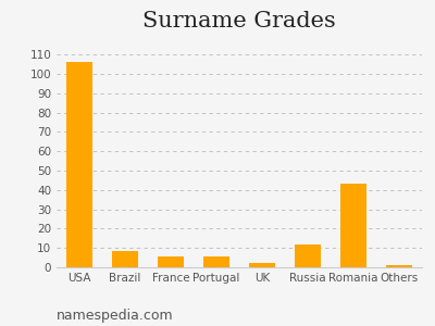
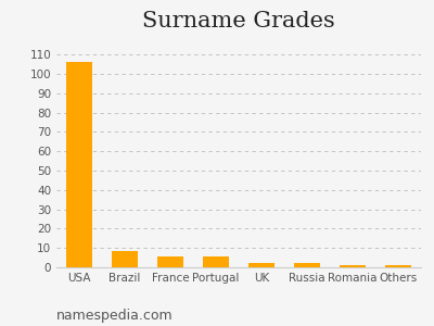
Russia: 12 -> 2
Romania: 43 -> 1
